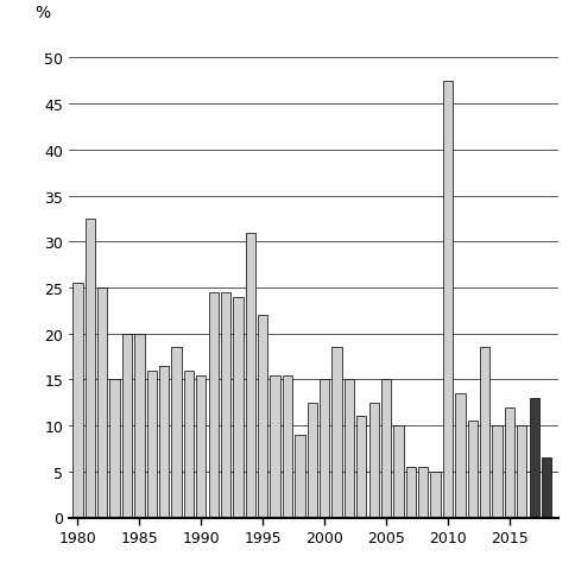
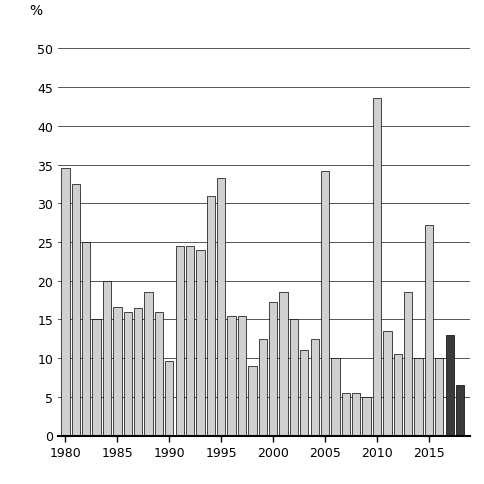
1980: 25.5 -> 34.6
1985: 20.0 -> 16.6
1990: 15.5 -> 9.6
1995: 22.0 -> 33.2
2000: 15.0 -> 17.2
2005: 15.0 -> 34.2
2010: 47.5 -> 43.6
2015: 12.0 -> 27.2
